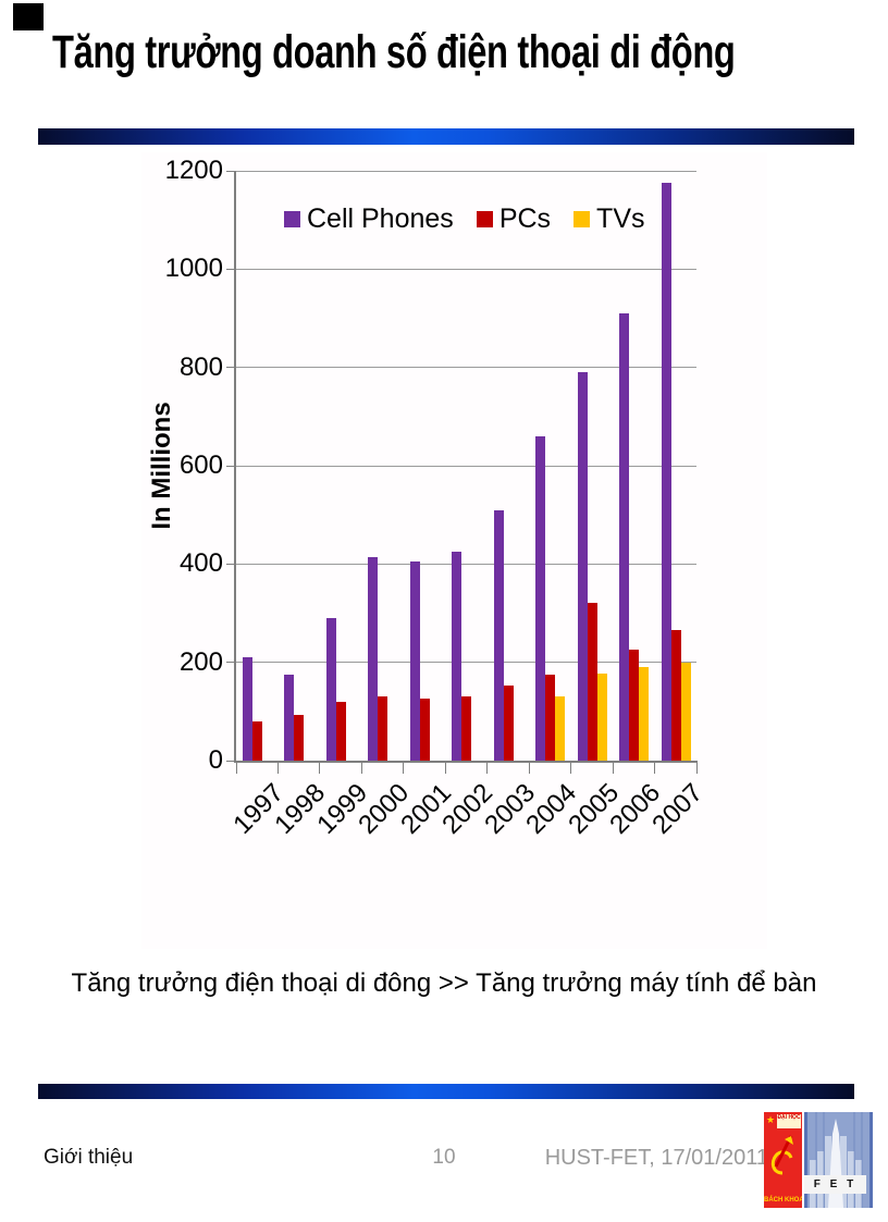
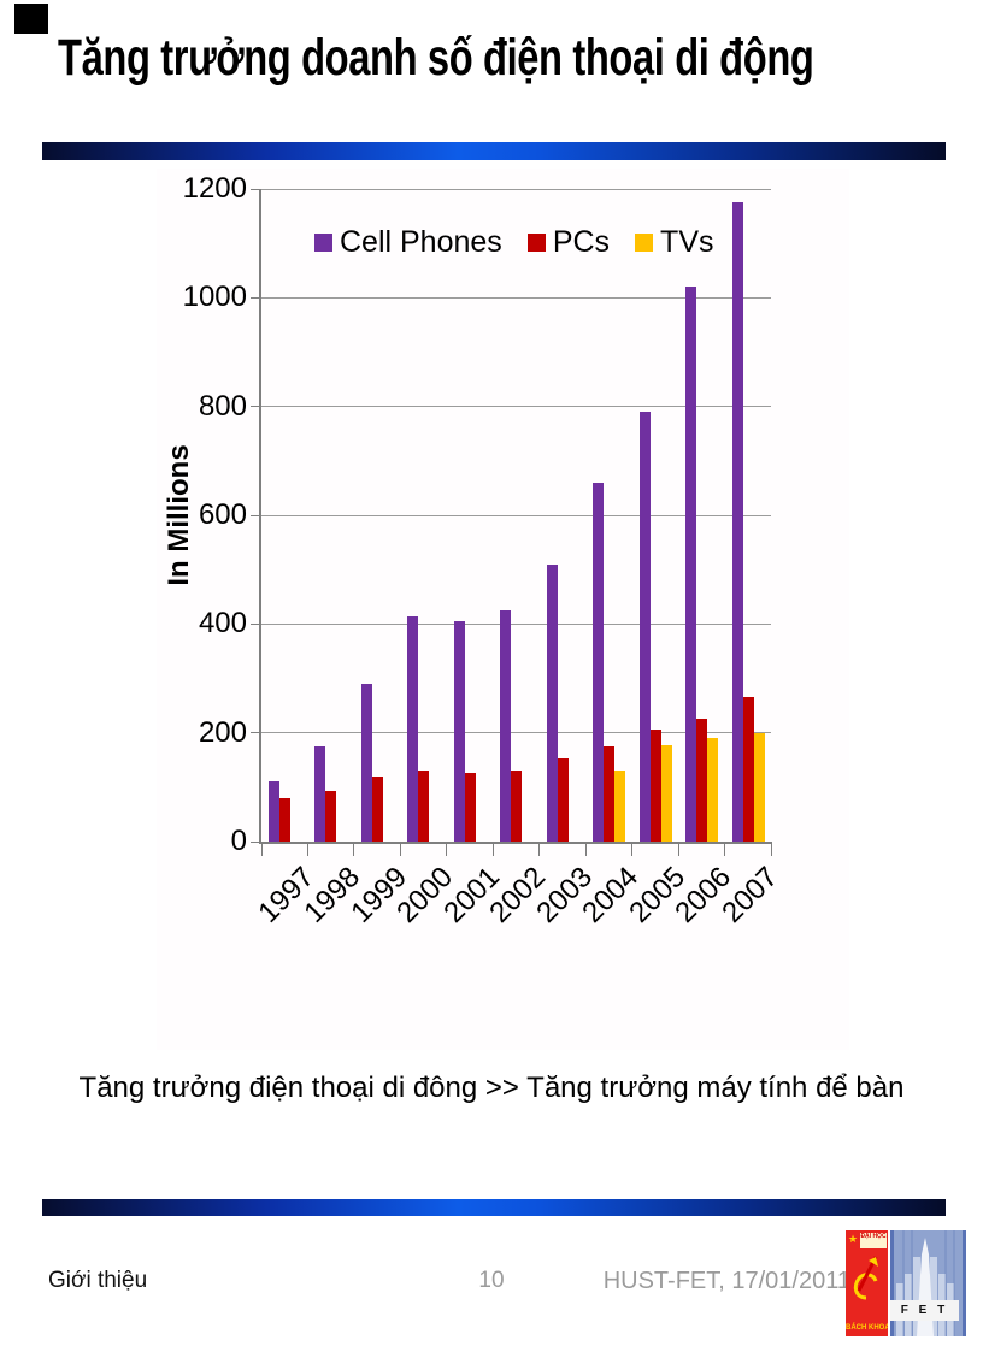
Cell Phones/1997: 210 -> 110
PCs/2005: 320 -> 200
Cell Phones/2006: 910 -> 1020
